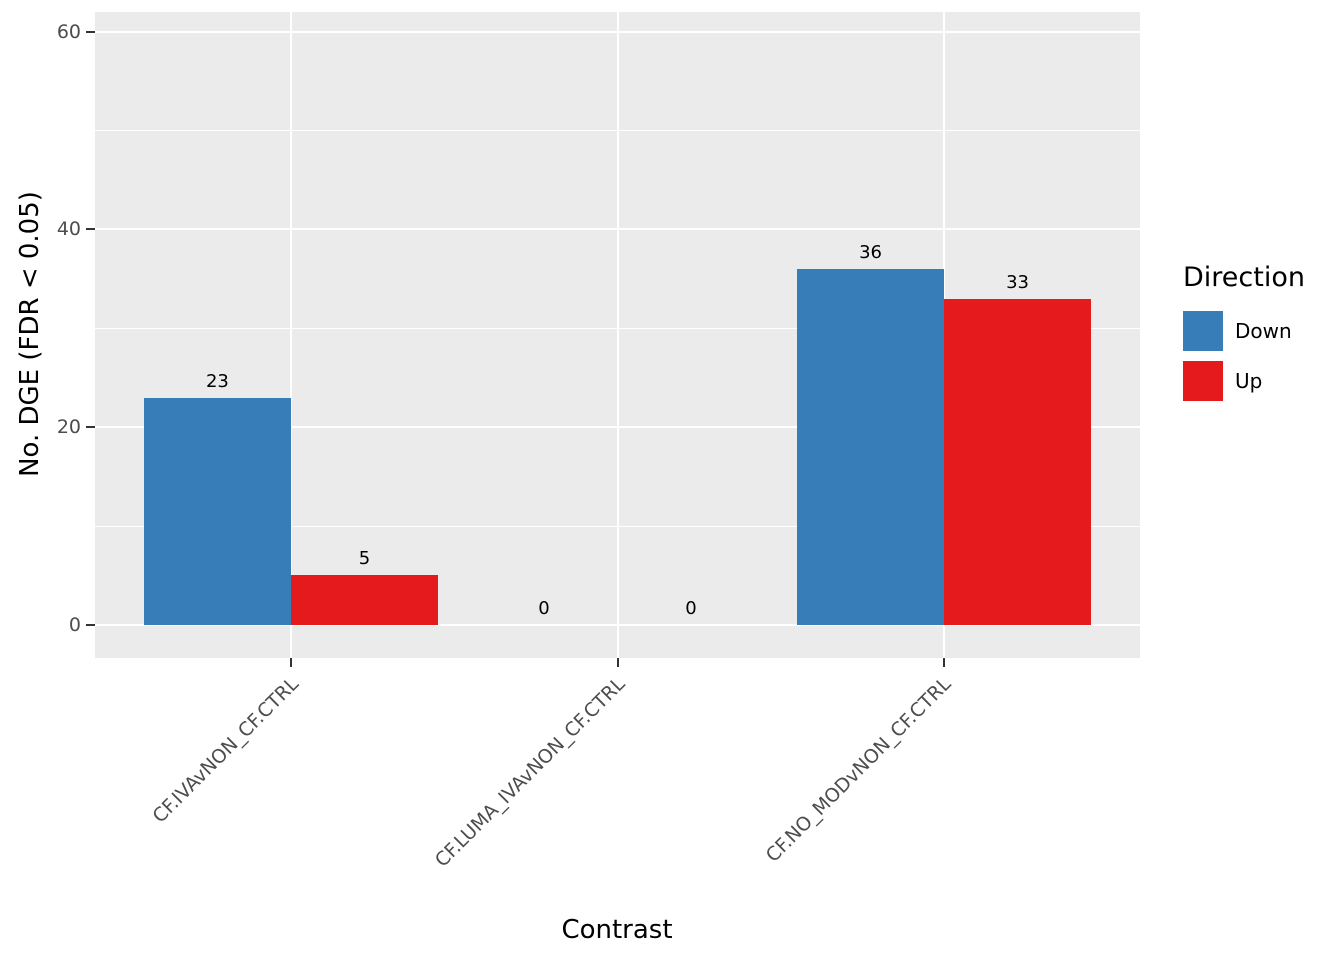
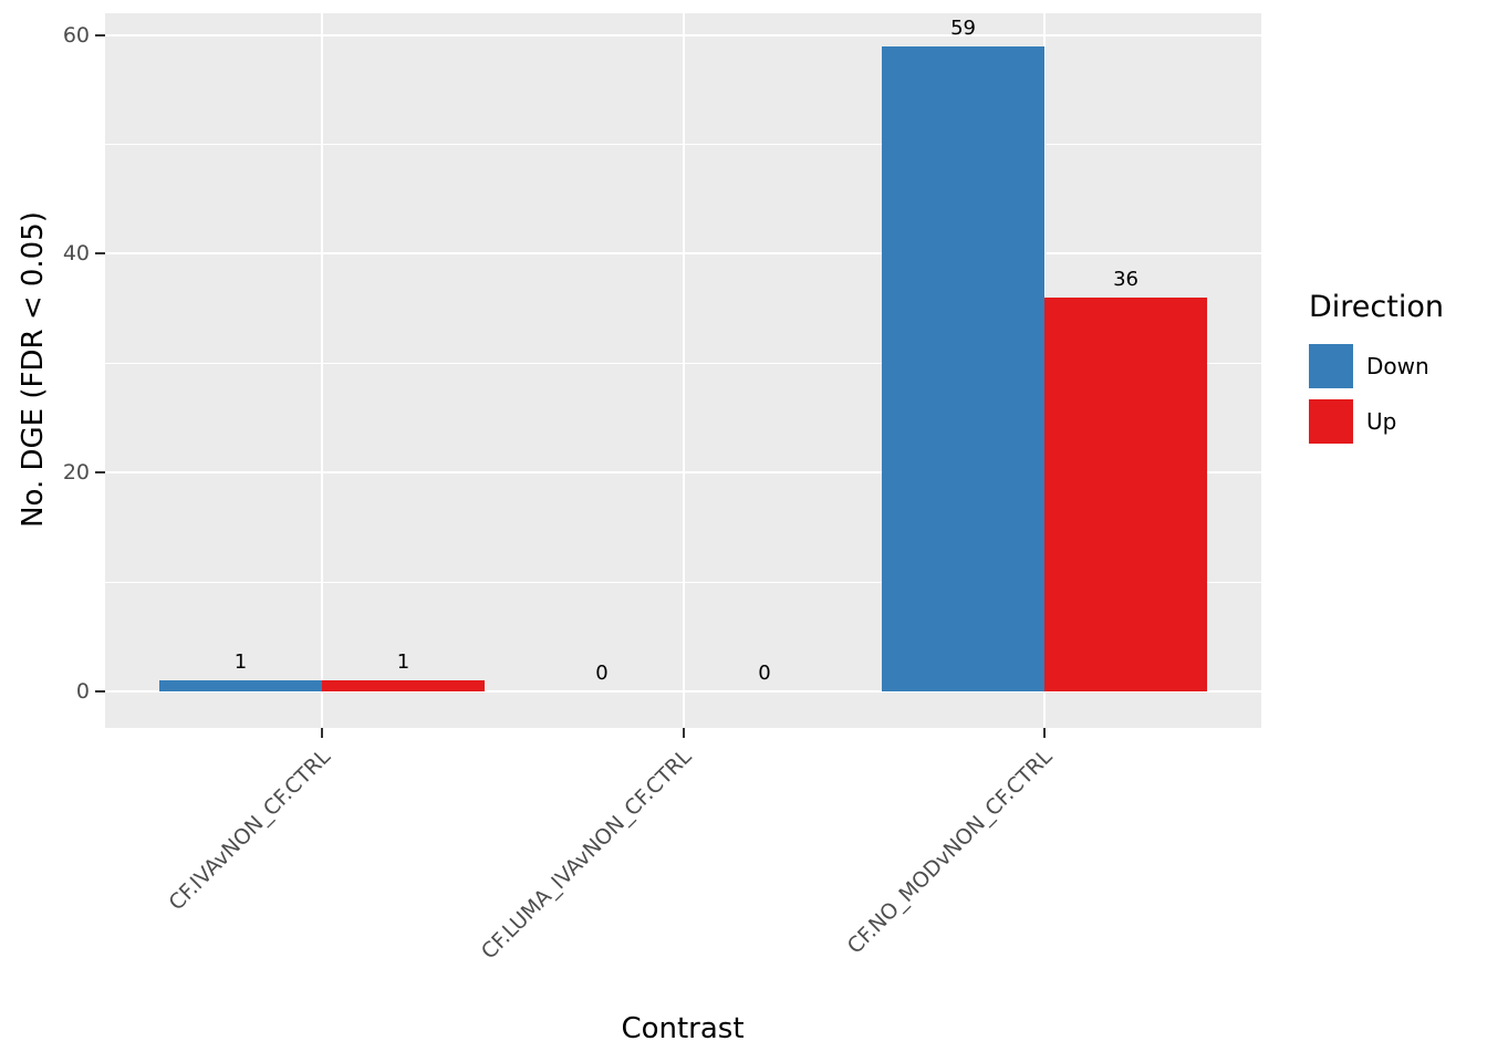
Down/CF.IVAvNON_CF.CTRL: 23 -> 1
Up/CF.IVAvNON_CF.CTRL: 5 -> 1
Down/CF.NO_MODvNON_CF.CTRL: 36 -> 59
Up/CF.NO_MODvNON_CF.CTRL: 33 -> 36
